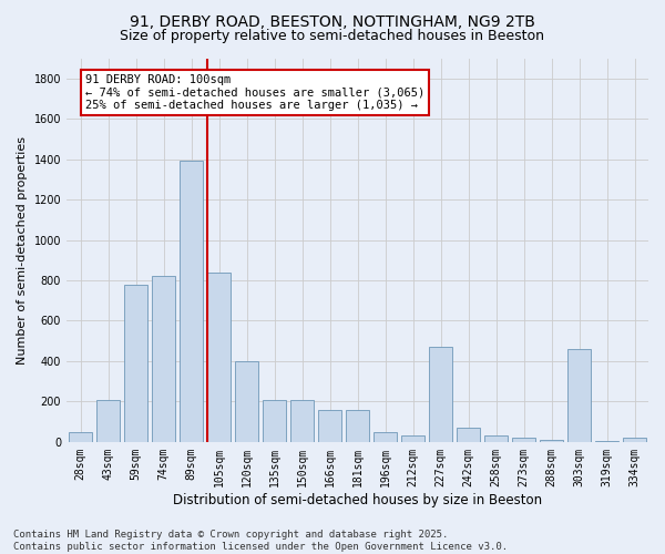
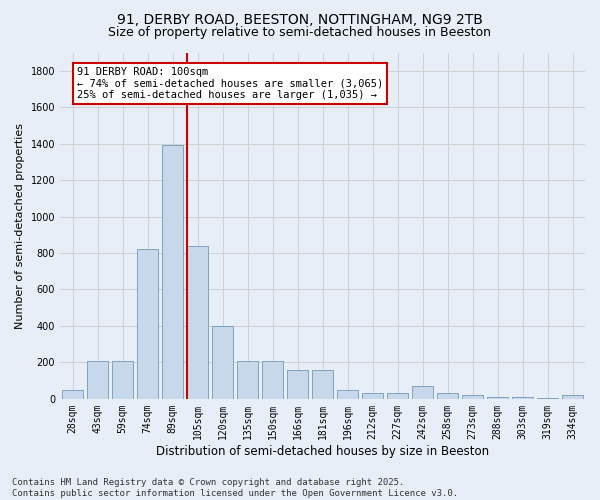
59sqm: 780 -> 210
227sqm: 470 -> 30
303sqm: 460 -> 10
